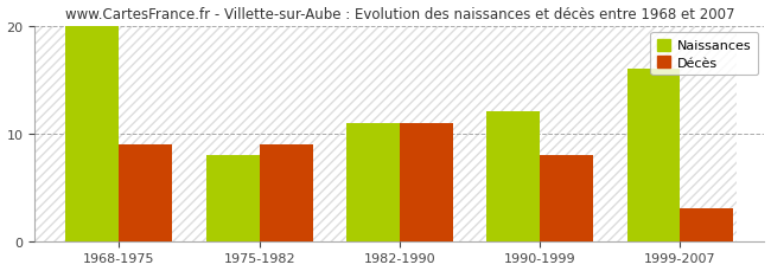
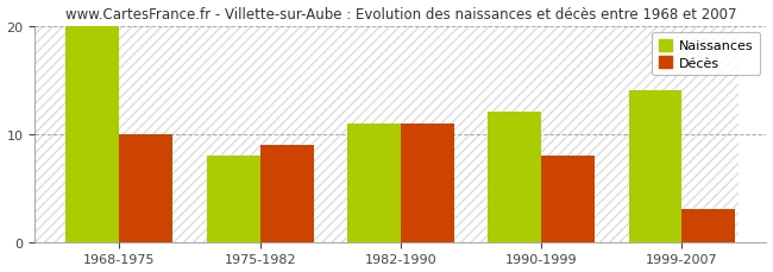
Décès/1968-1975: 9 -> 10
Naissances/1999-2007: 16 -> 14
